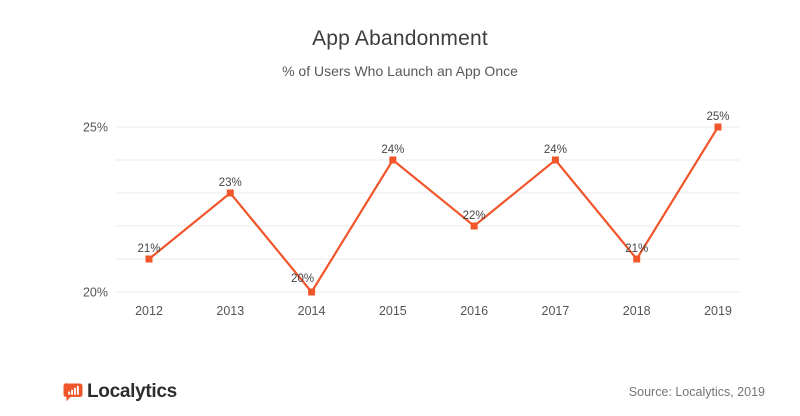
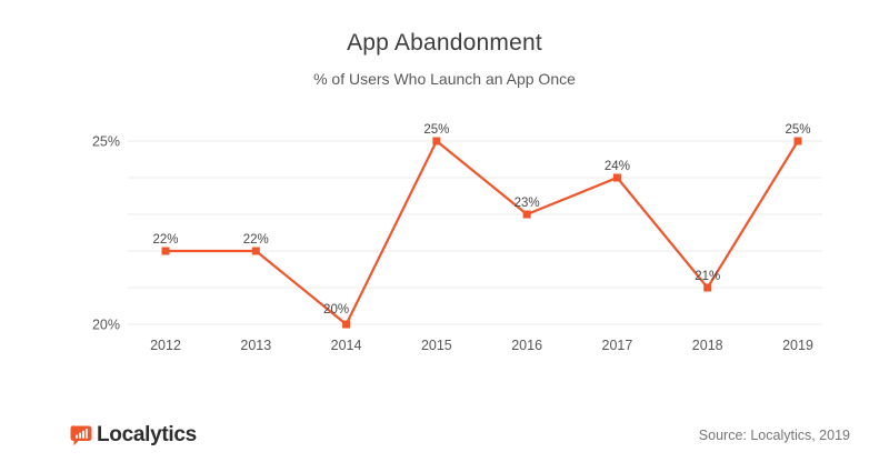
2012: 21% -> 22%
2013: 23% -> 22%
2015: 24% -> 25%
2016: 22% -> 23%
